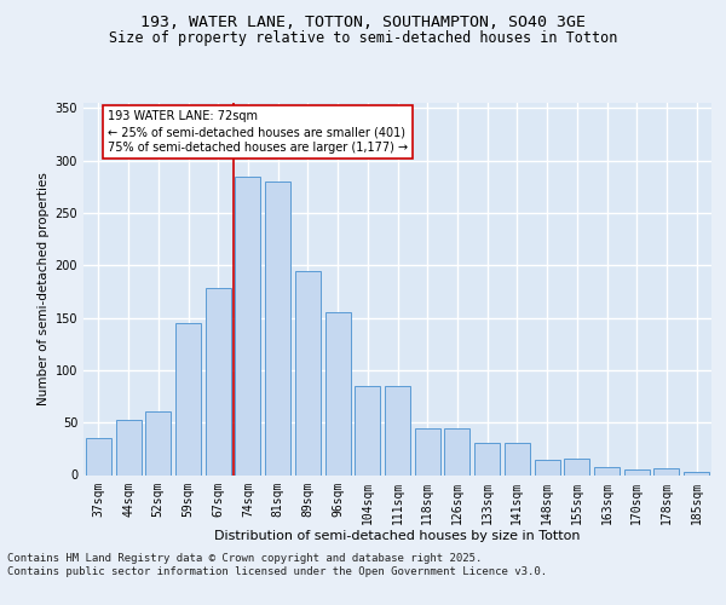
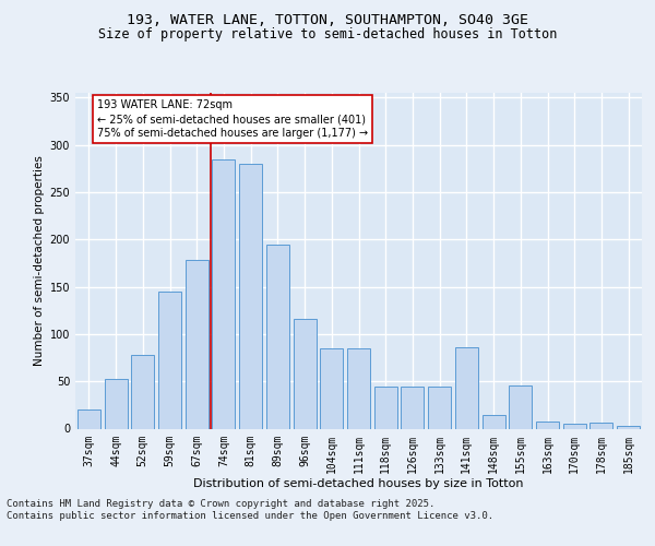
37sqm: 35 -> 20
52sqm: 61 -> 78
96sqm: 155 -> 116
133sqm: 31 -> 44
141sqm: 31 -> 86
155sqm: 16 -> 46
